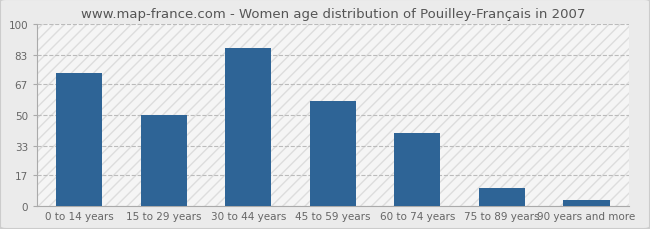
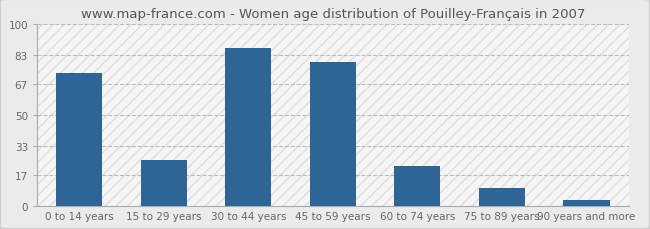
15 to 29 years: 50 -> 25
45 to 59 years: 58 -> 79
60 to 74 years: 40 -> 22
